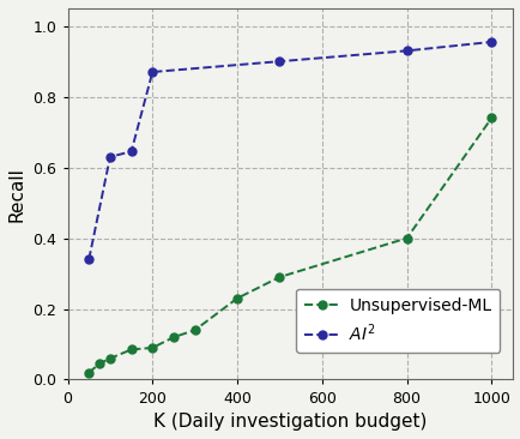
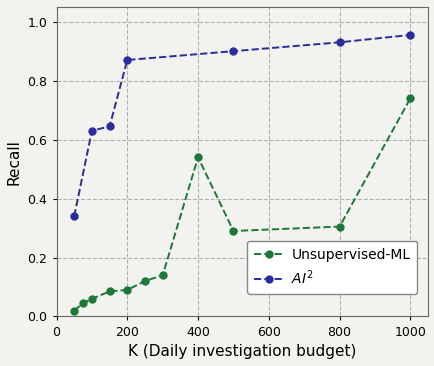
Unsupervised-ML/400: 0.230 -> 0.540
Unsupervised-ML/800: 0.400 -> 0.305
